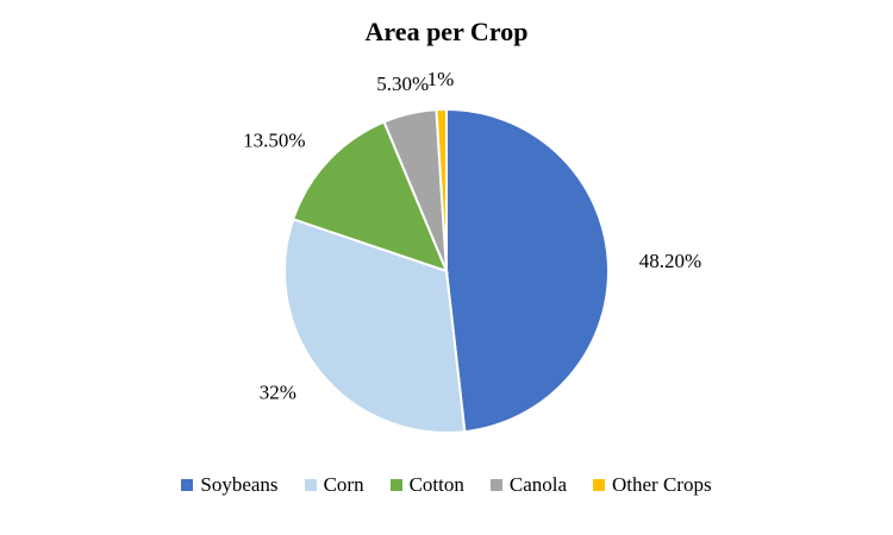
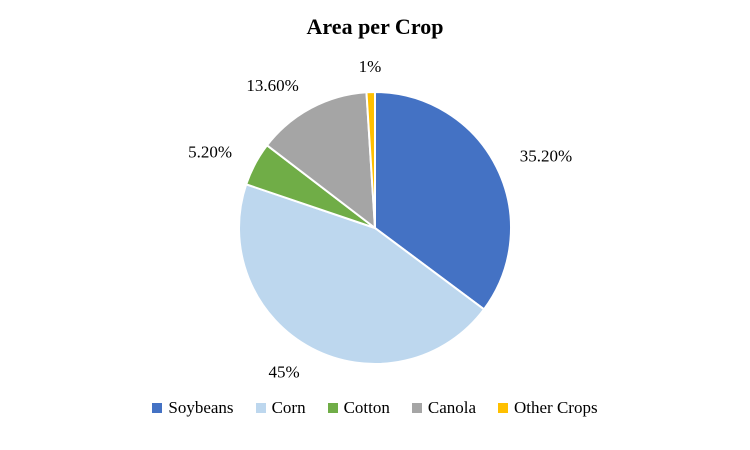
Soybeans: 48.20% -> 35.20%
Corn: 32% -> 45%
Cotton: 13.50% -> 5.20%
Canola: 5.30% -> 13.60%
